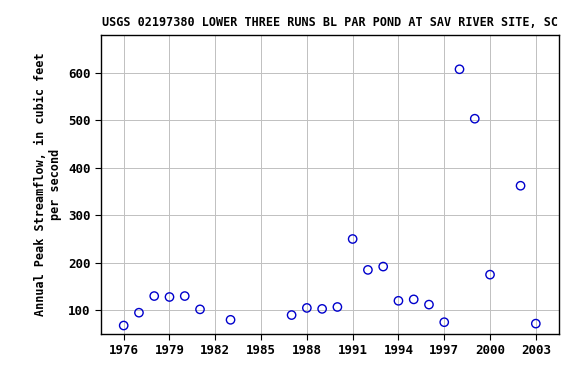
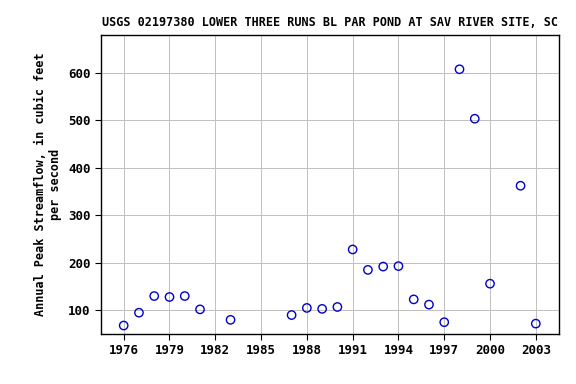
1991: 250 -> 228
1994: 120 -> 193
2000: 175 -> 156
